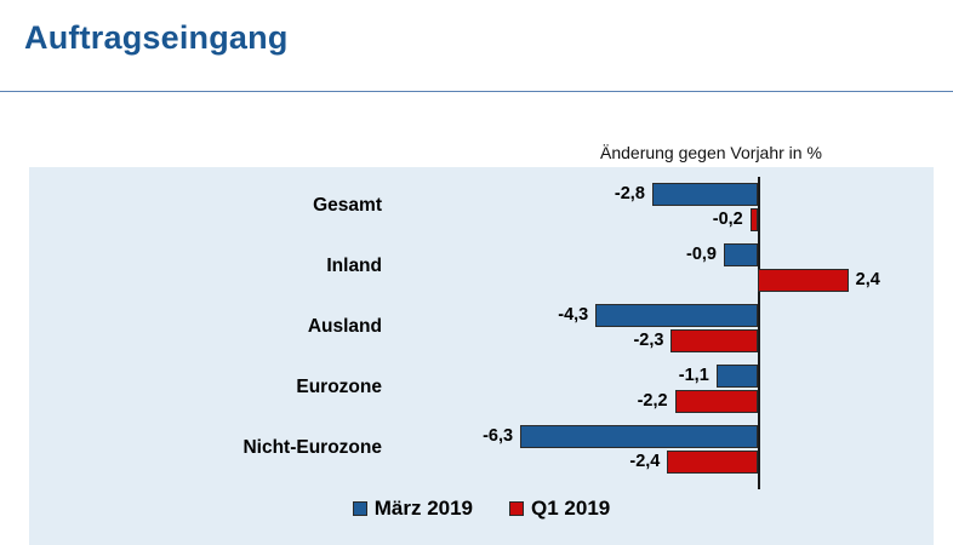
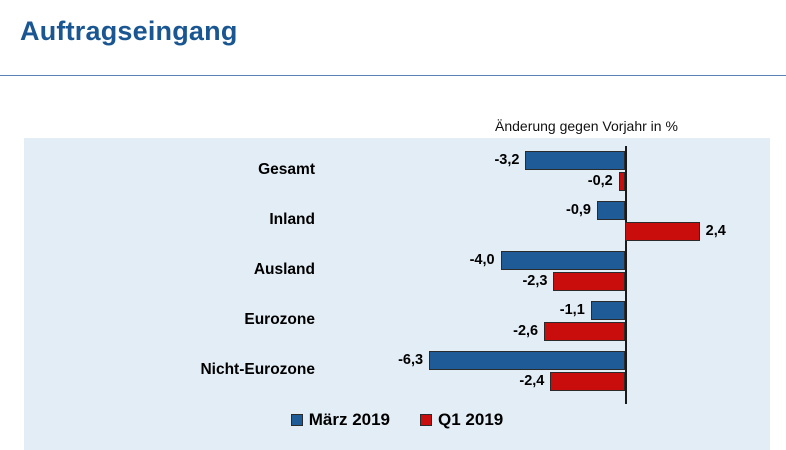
März 2019/Gesamt: -2,8 -> -3,2
März 2019/Ausland: -4,3 -> -4,0
Q1 2019/Eurozone: -2,2 -> -2,6
